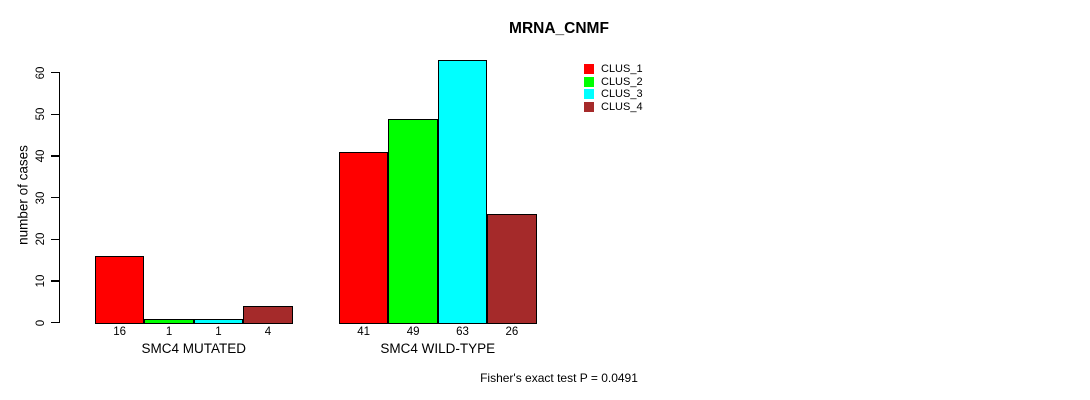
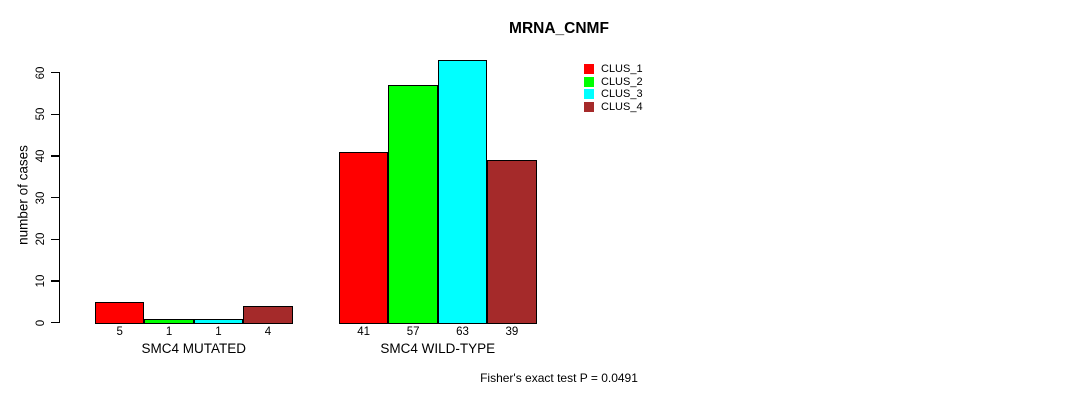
CLUS_1/SMC4 MUTATED: 16 -> 5
CLUS_2/SMC4 WILD-TYPE: 49 -> 57
CLUS_4/SMC4 WILD-TYPE: 26 -> 39
